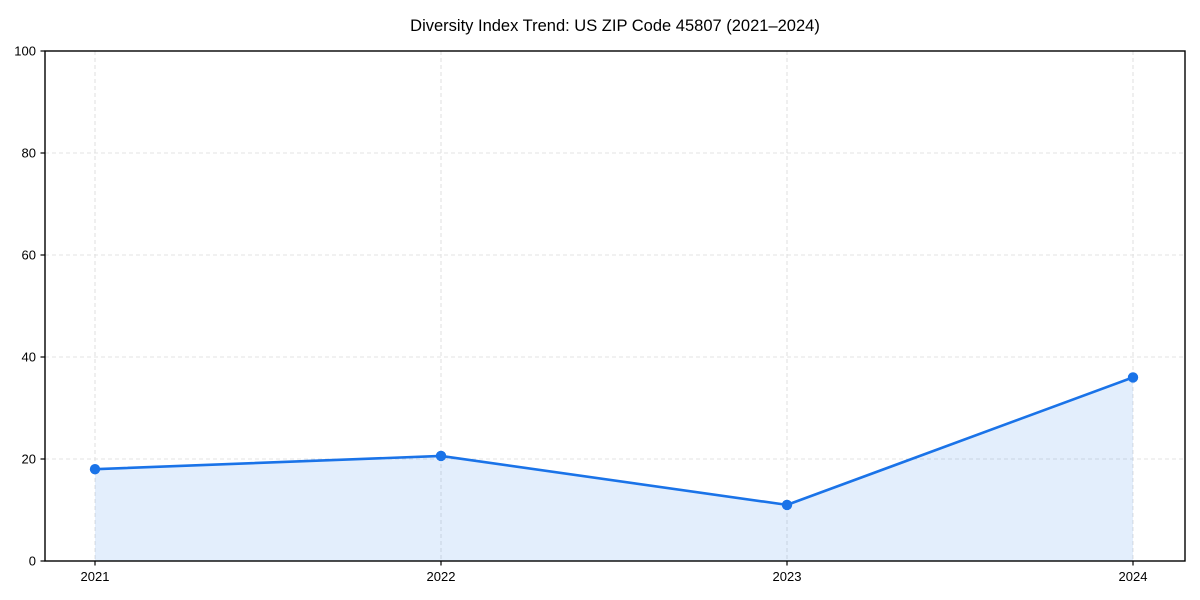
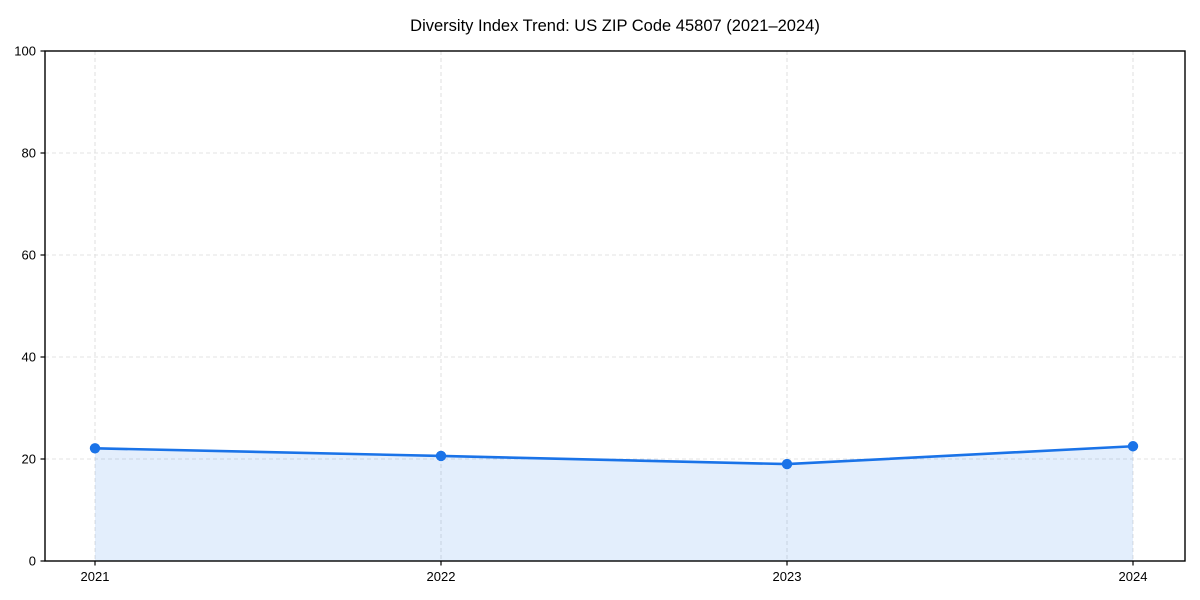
2021: 18 -> 22
2023: 11 -> 19
2024: 36 -> 22
